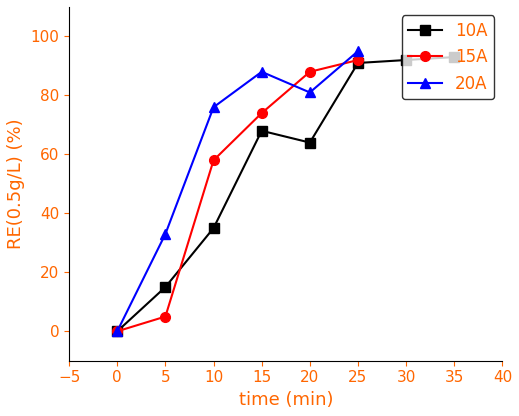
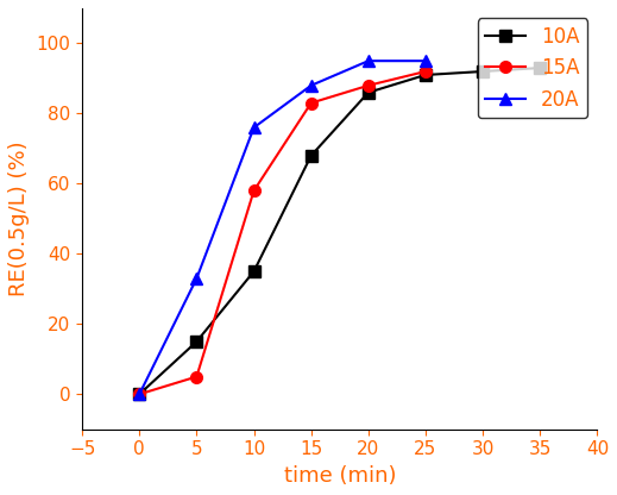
15A/15: 74 -> 83
10A/20: 64 -> 86
20A/20: 81 -> 95
